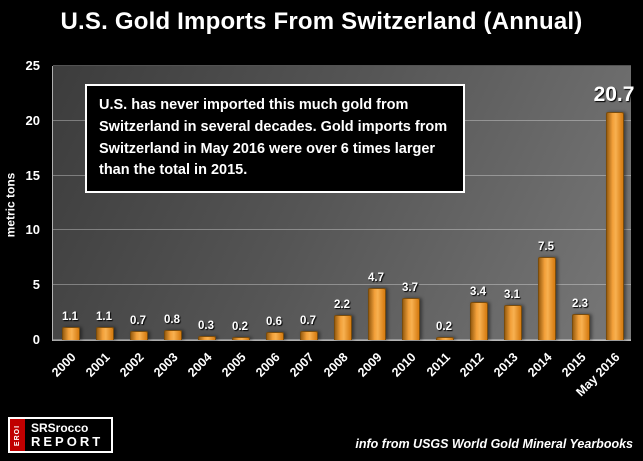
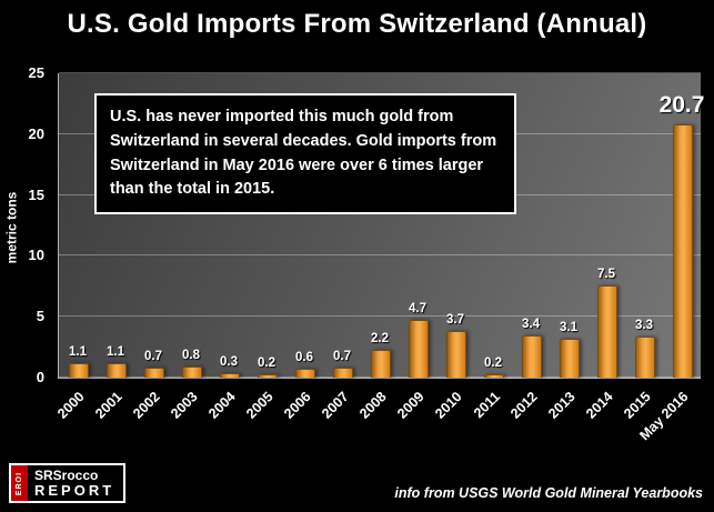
2015: 2.3 -> 3.3
